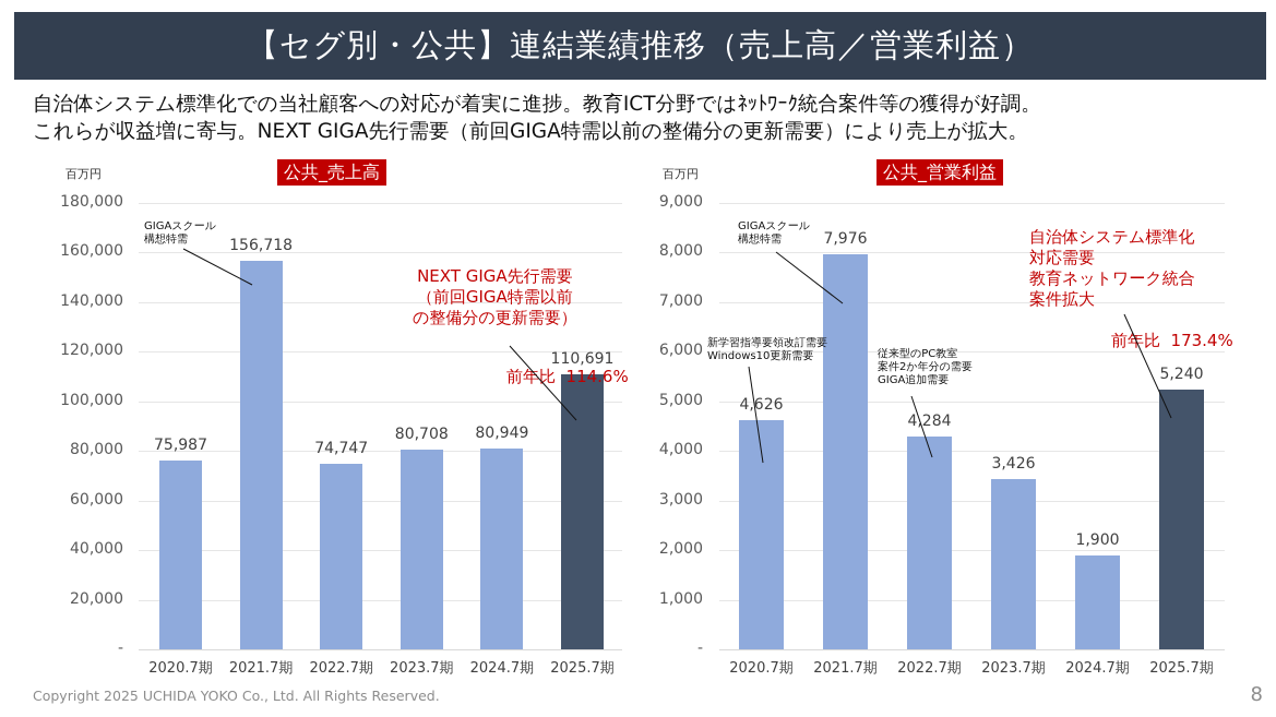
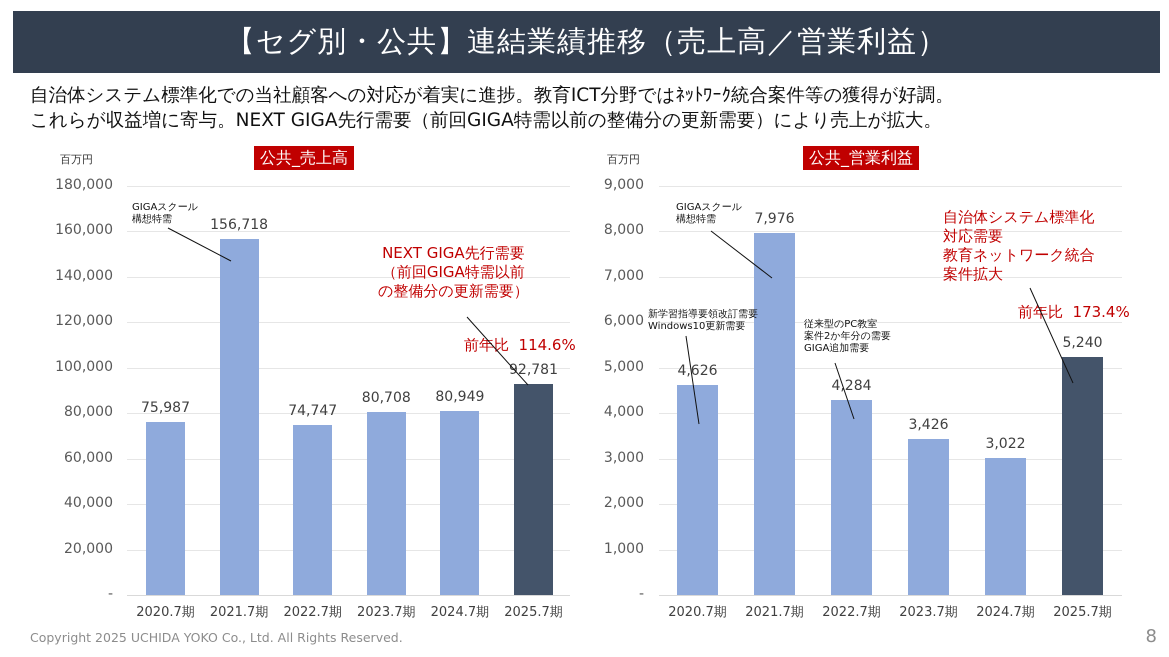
公共_売上高/2025.7期: 110,691 -> 92,781
公共_営業利益/2024.7期: 1,900 -> 3,022
